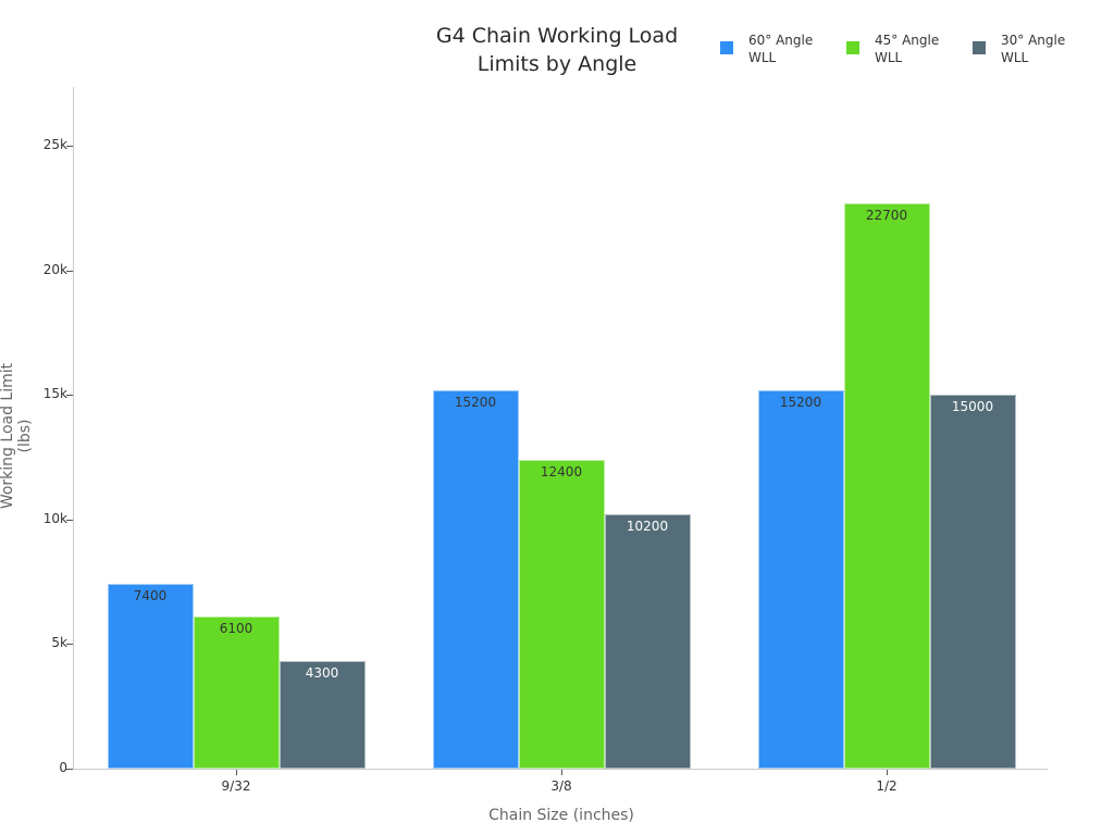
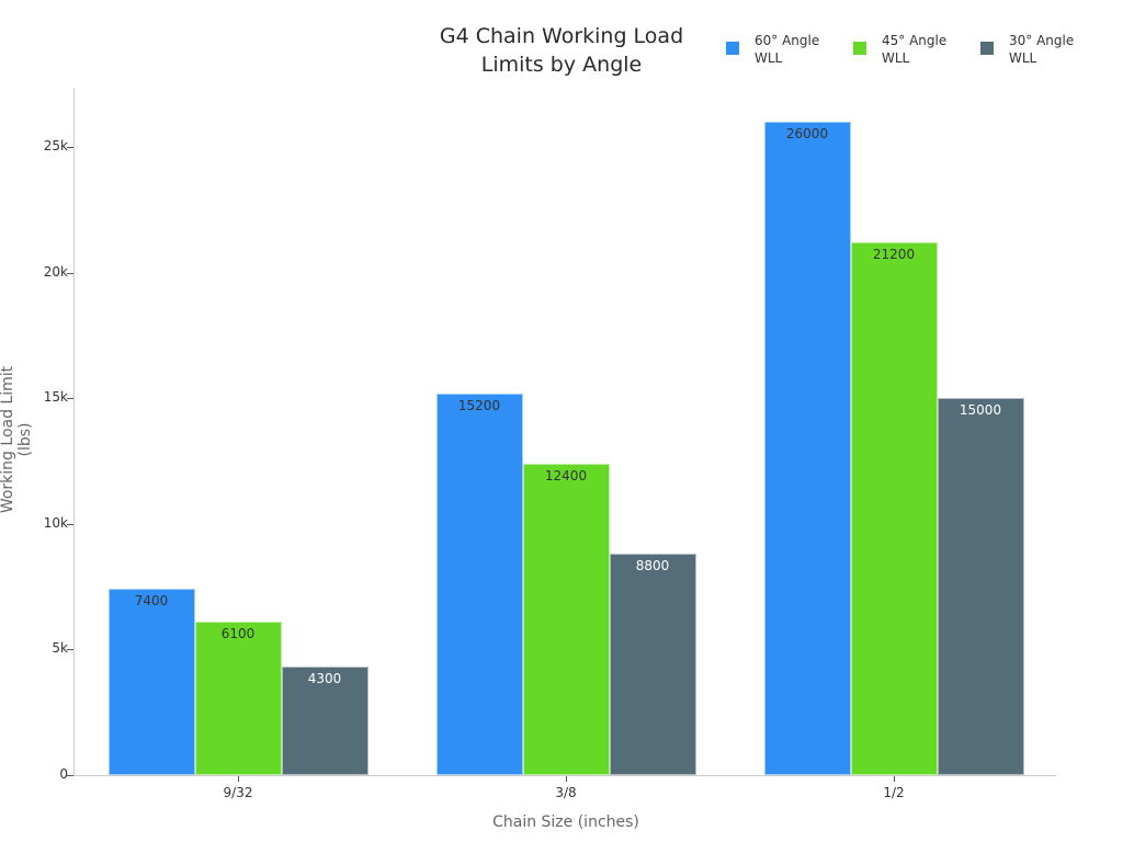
30° Angle WLL/3/8: 10200 -> 8800
60° Angle WLL/1/2: 15200 -> 26000
45° Angle WLL/1/2: 22700 -> 21200
